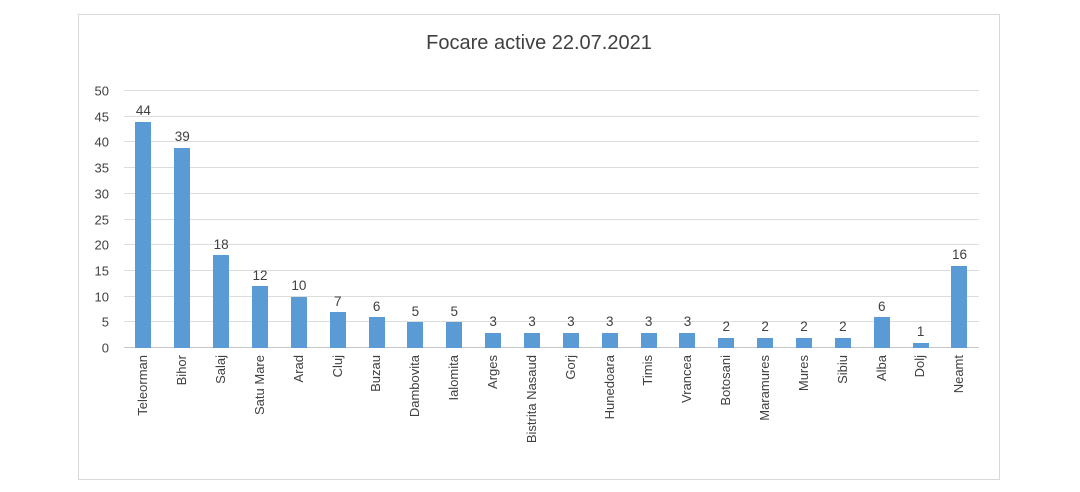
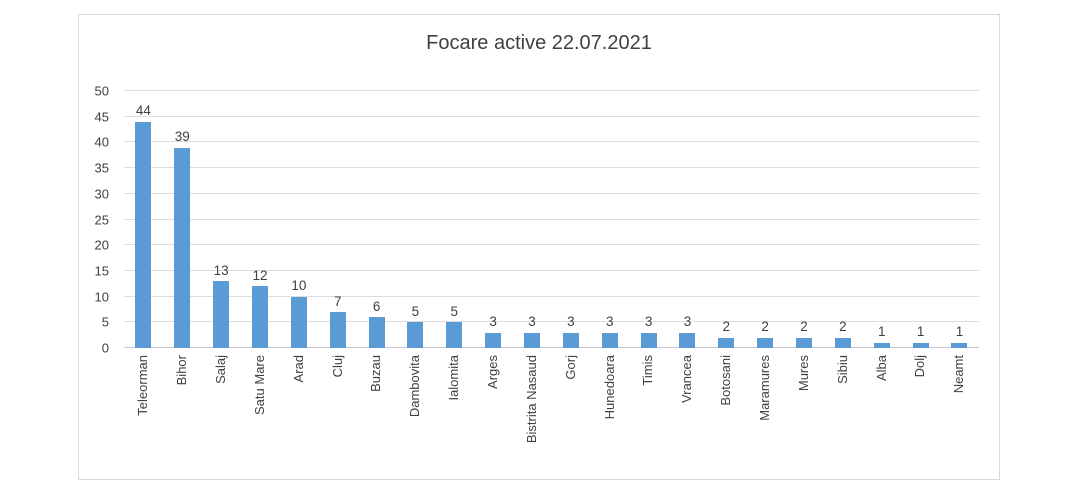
Salaj: 18 -> 13
Alba: 6 -> 1
Neamt: 16 -> 1
